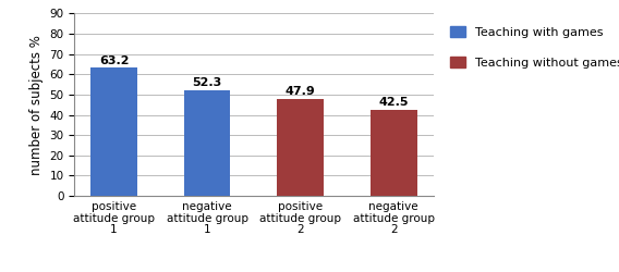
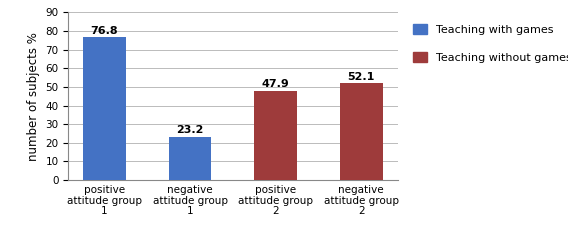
positive attitude group 1: 63.2 -> 76.8
negative attitude group 1: 52.3 -> 23.2
negative attitude group 2: 42.5 -> 52.1
